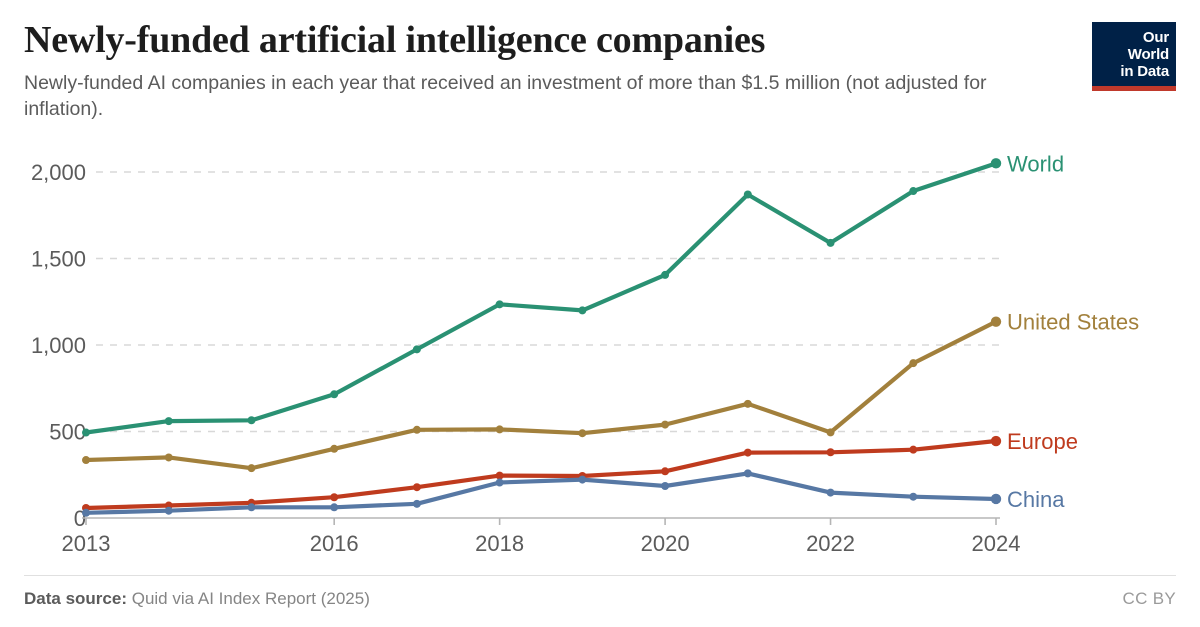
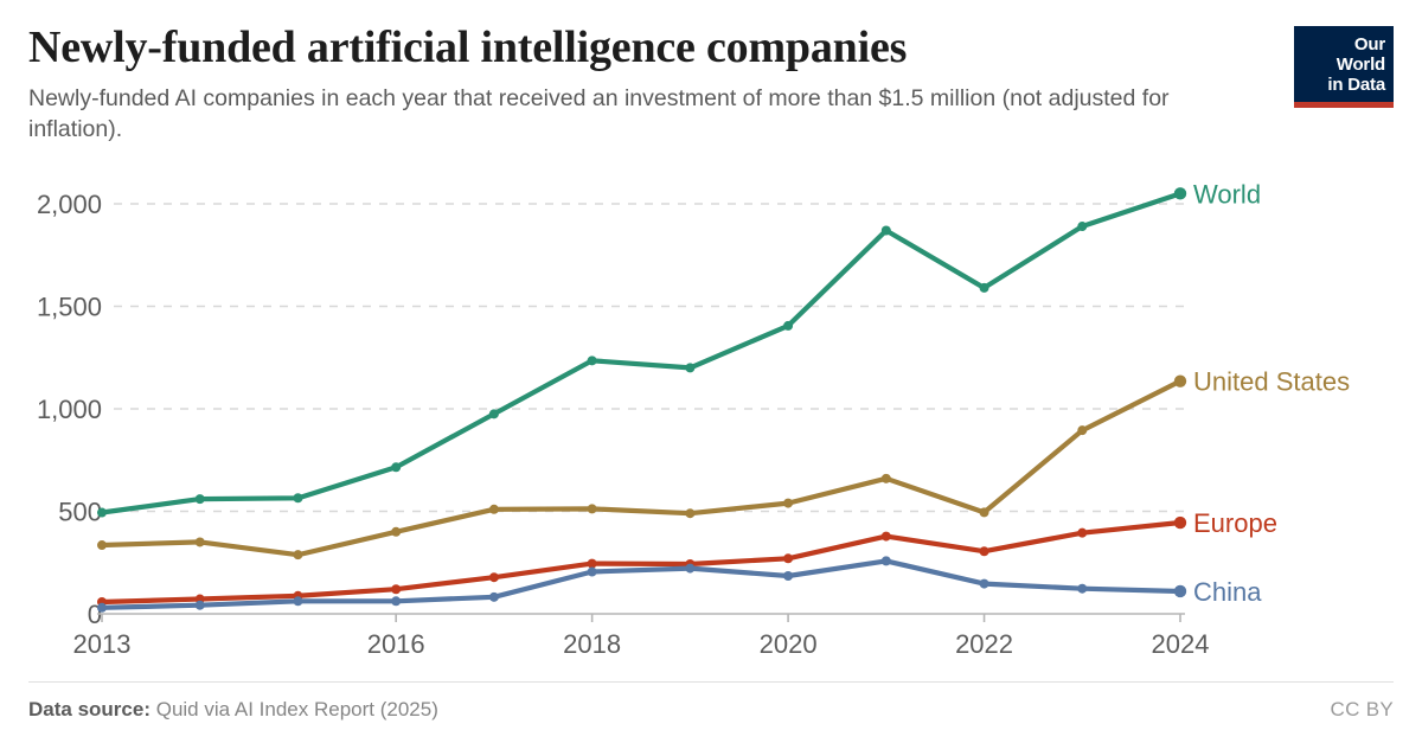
Europe/2022: 380 -> 300
